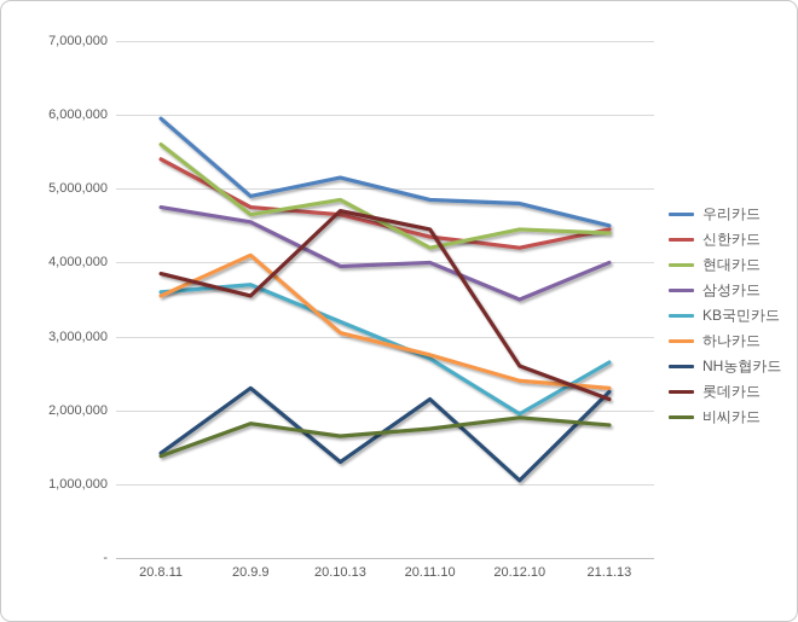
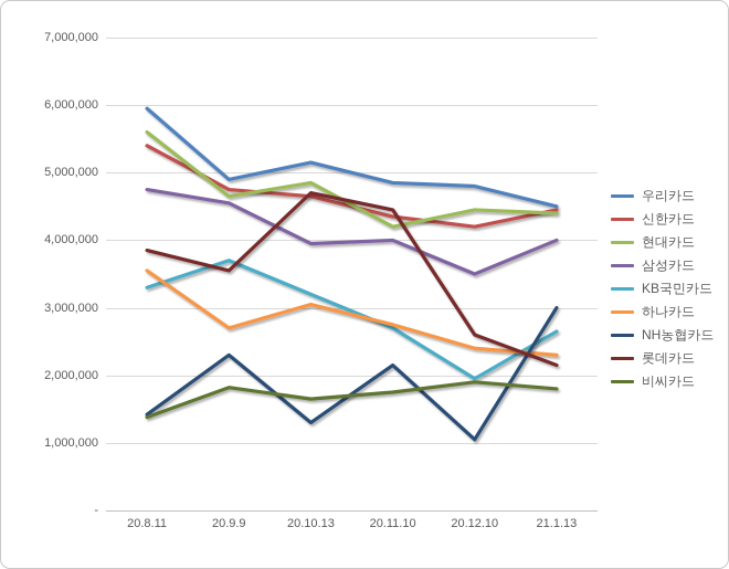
KB국민카드/20.8.11: 3600000 -> 3300000
하나카드/20.9.9: 4100000 -> 2700000
NH농협카드/21.1.13: 2200000 -> 3000000
